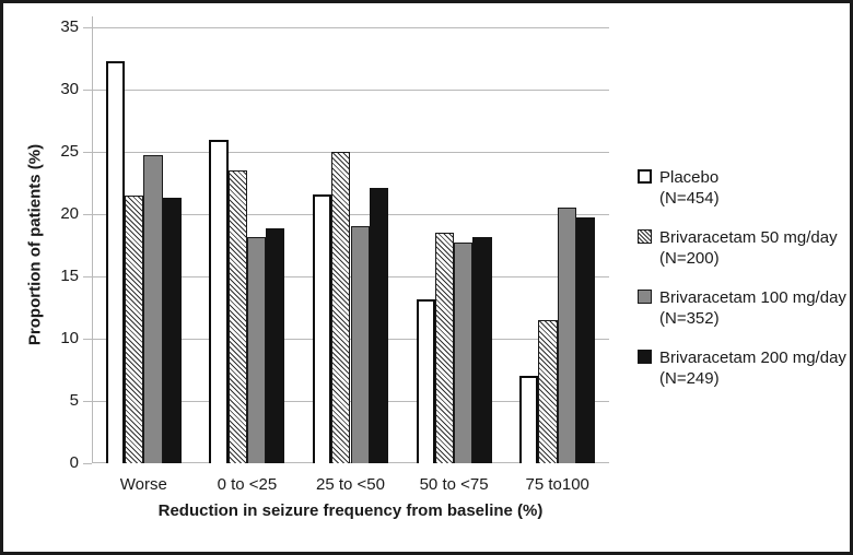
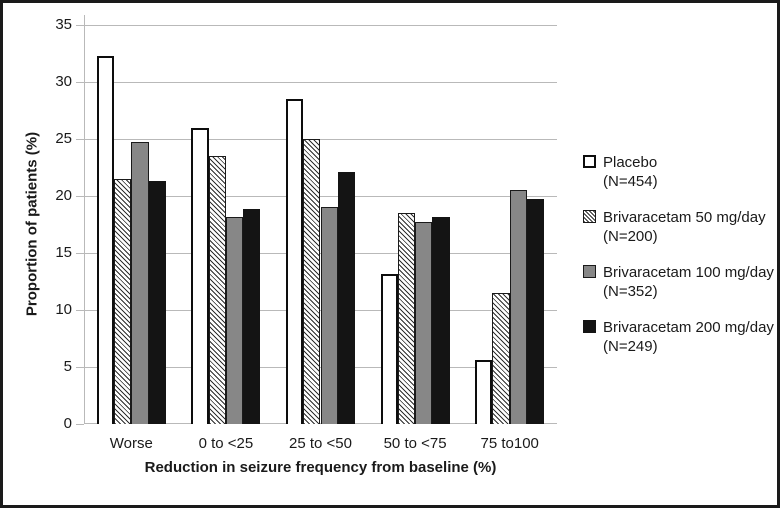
Placebo/25 to <50: 21.6 -> 28.5
Placebo/75 to100: 7.0 -> 5.6
